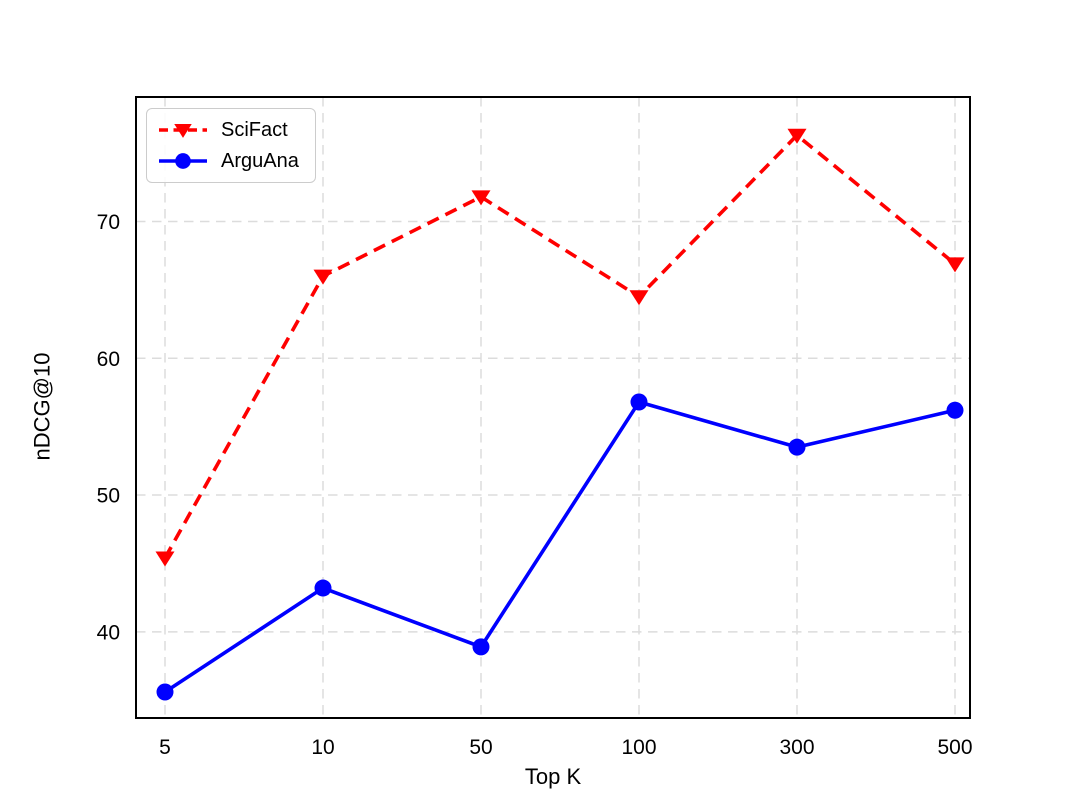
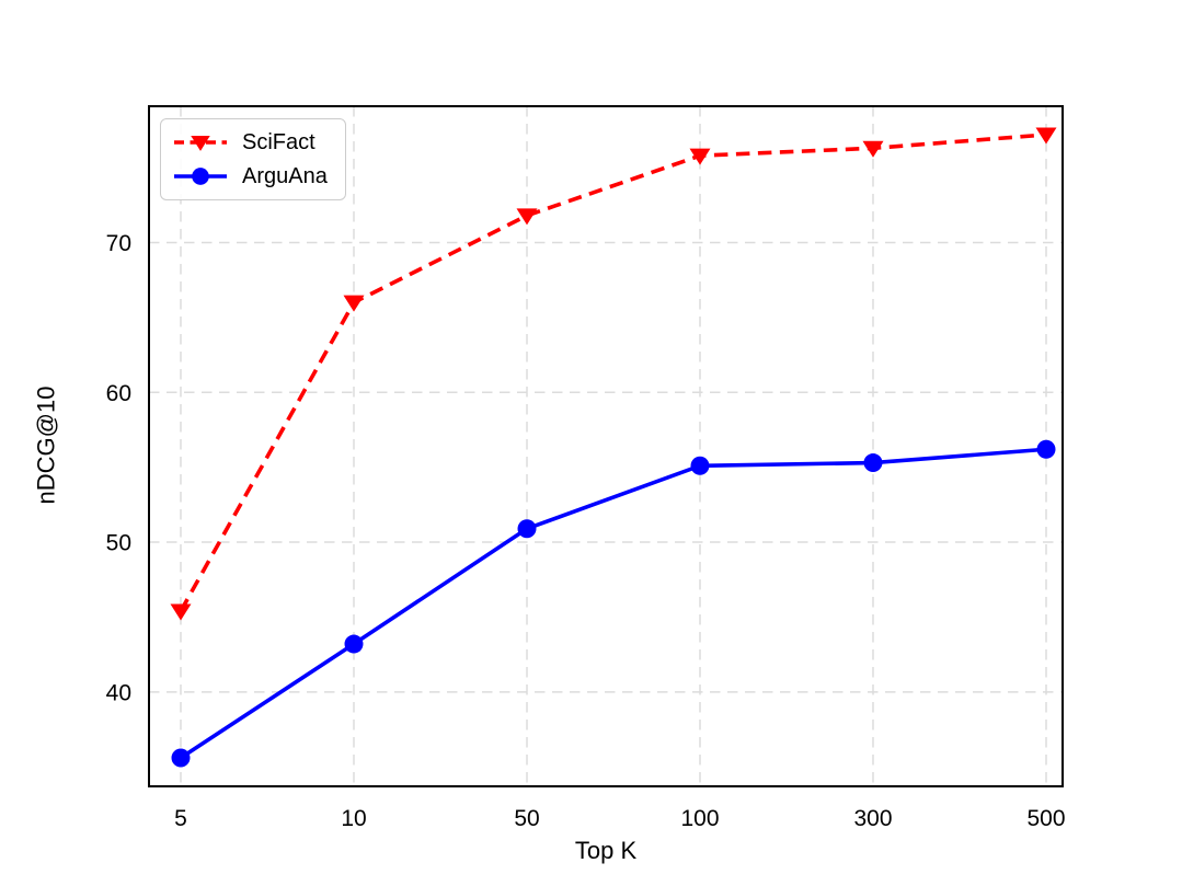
ArguAna/50: 38.9 -> 50.9
SciFact/100: 64.5 -> 75.8
ArguAna/100: 56.8 -> 55.1
ArguAna/300: 53.5 -> 55.3
SciFact/500: 66.9 -> 77.2
